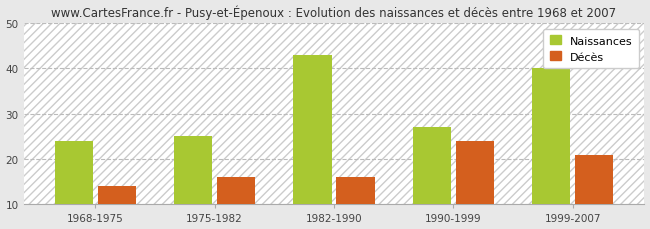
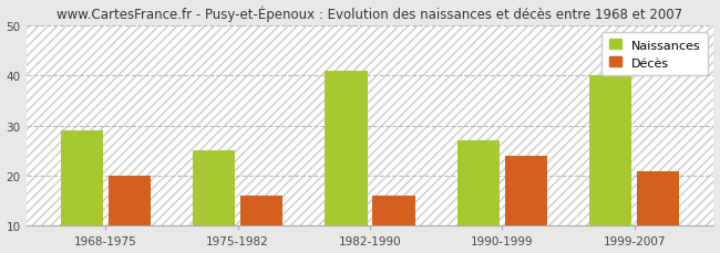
Naissances/1968-1975: 24 -> 29
Décès/1968-1975: 14 -> 20
Naissances/1982-1990: 43 -> 41
